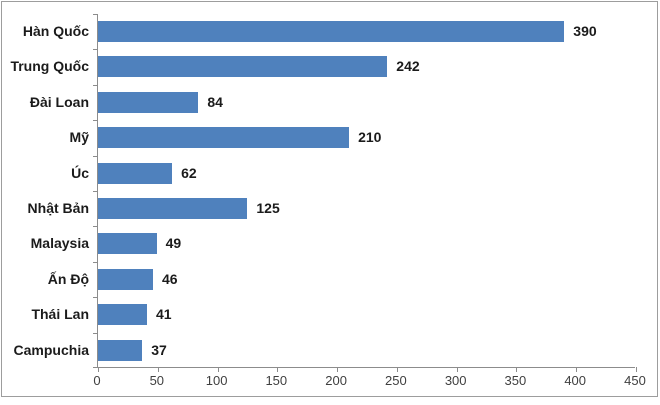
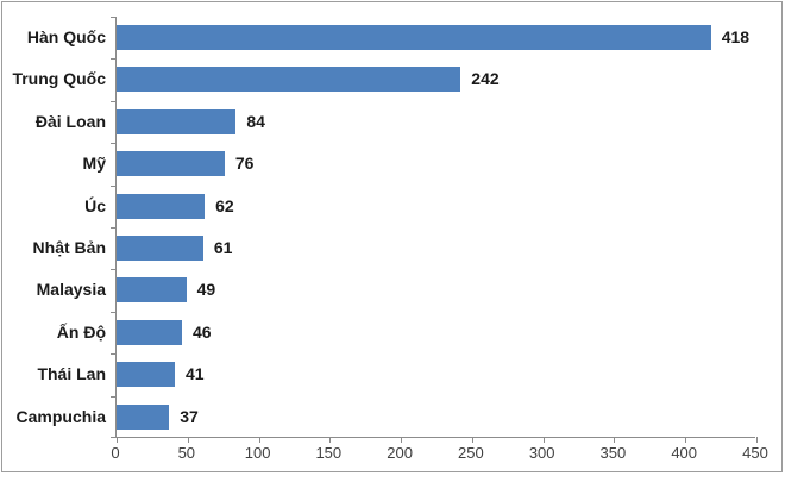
Hàn Quốc: 390 -> 418
Mỹ: 210 -> 76
Nhật Bản: 125 -> 61
